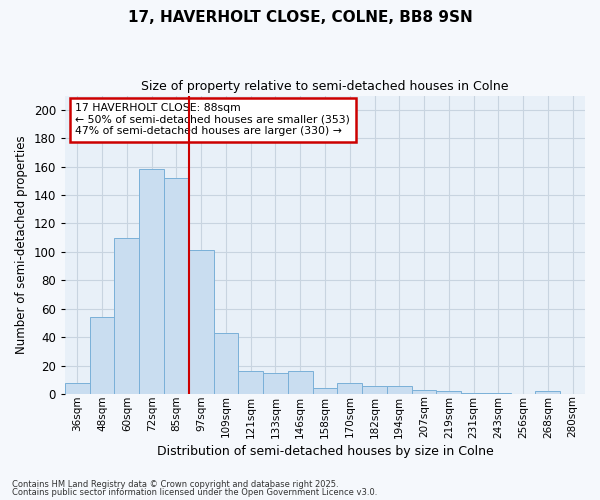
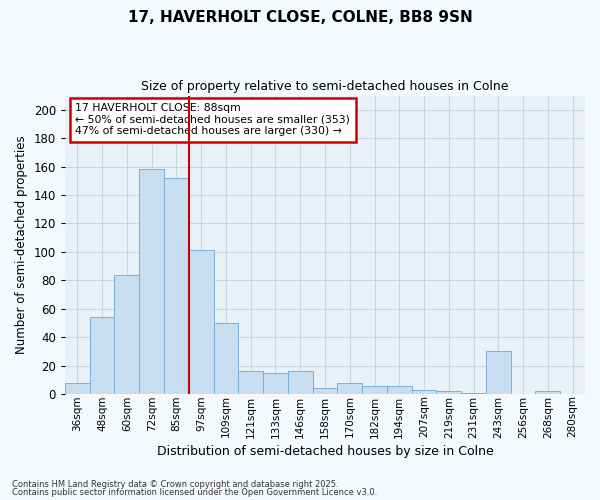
60sqm: 110 -> 84
109sqm: 43 -> 50
243sqm: 1 -> 30
